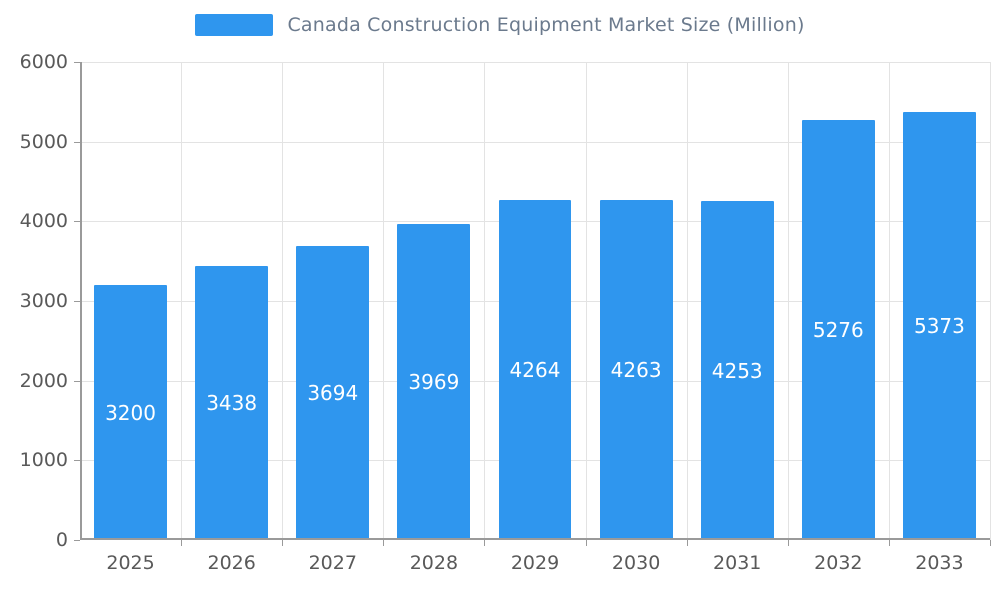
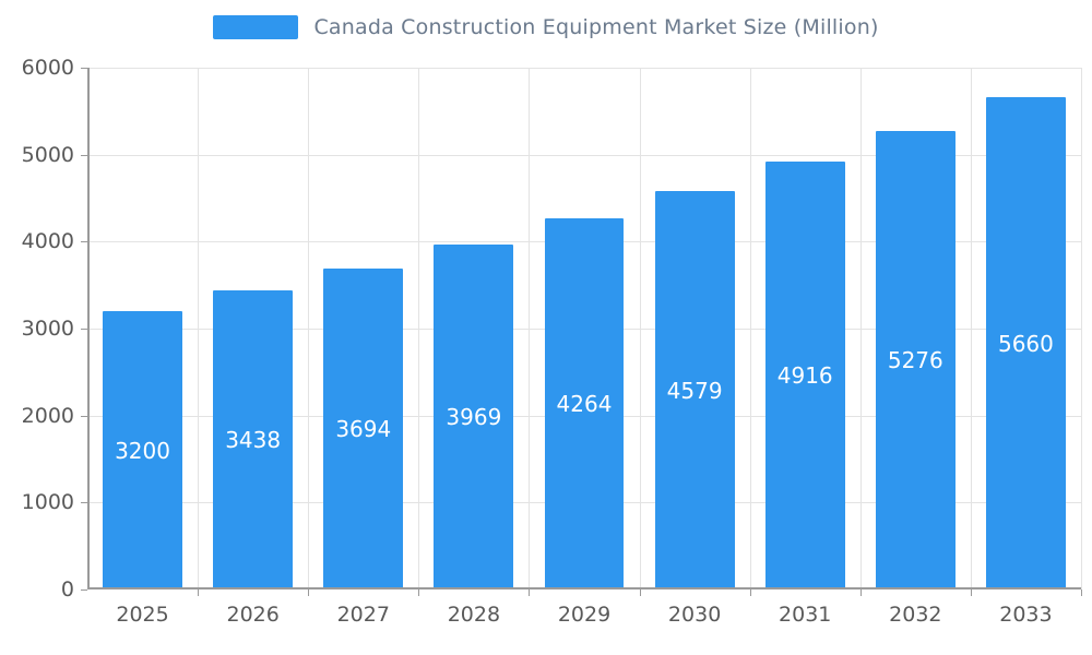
2030: 4263 -> 4579
2031: 4253 -> 4916
2033: 5373 -> 5660
